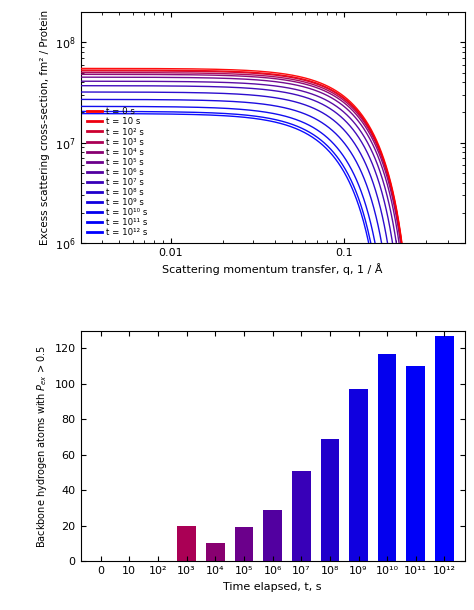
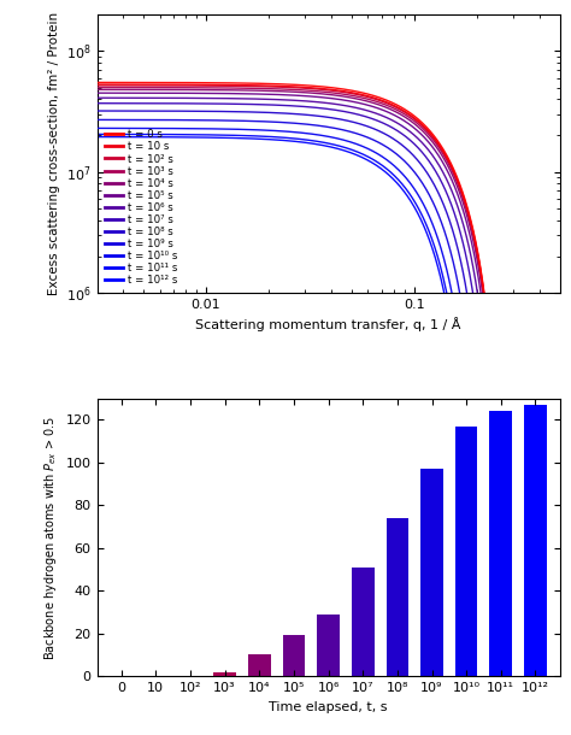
10³: 20 -> 2
10⁸: 69 -> 74
10¹¹: 110 -> 124
